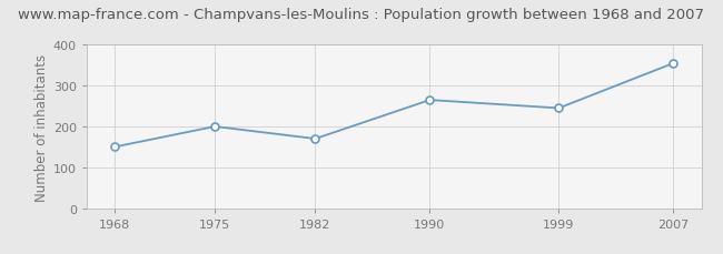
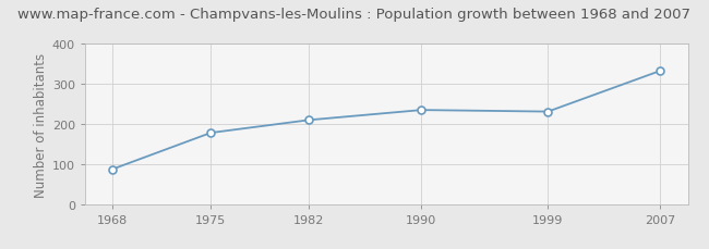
1968: 150 -> 87
1975: 200 -> 178
1982: 170 -> 210
1990: 265 -> 235
1999: 245 -> 231
2007: 355 -> 333
